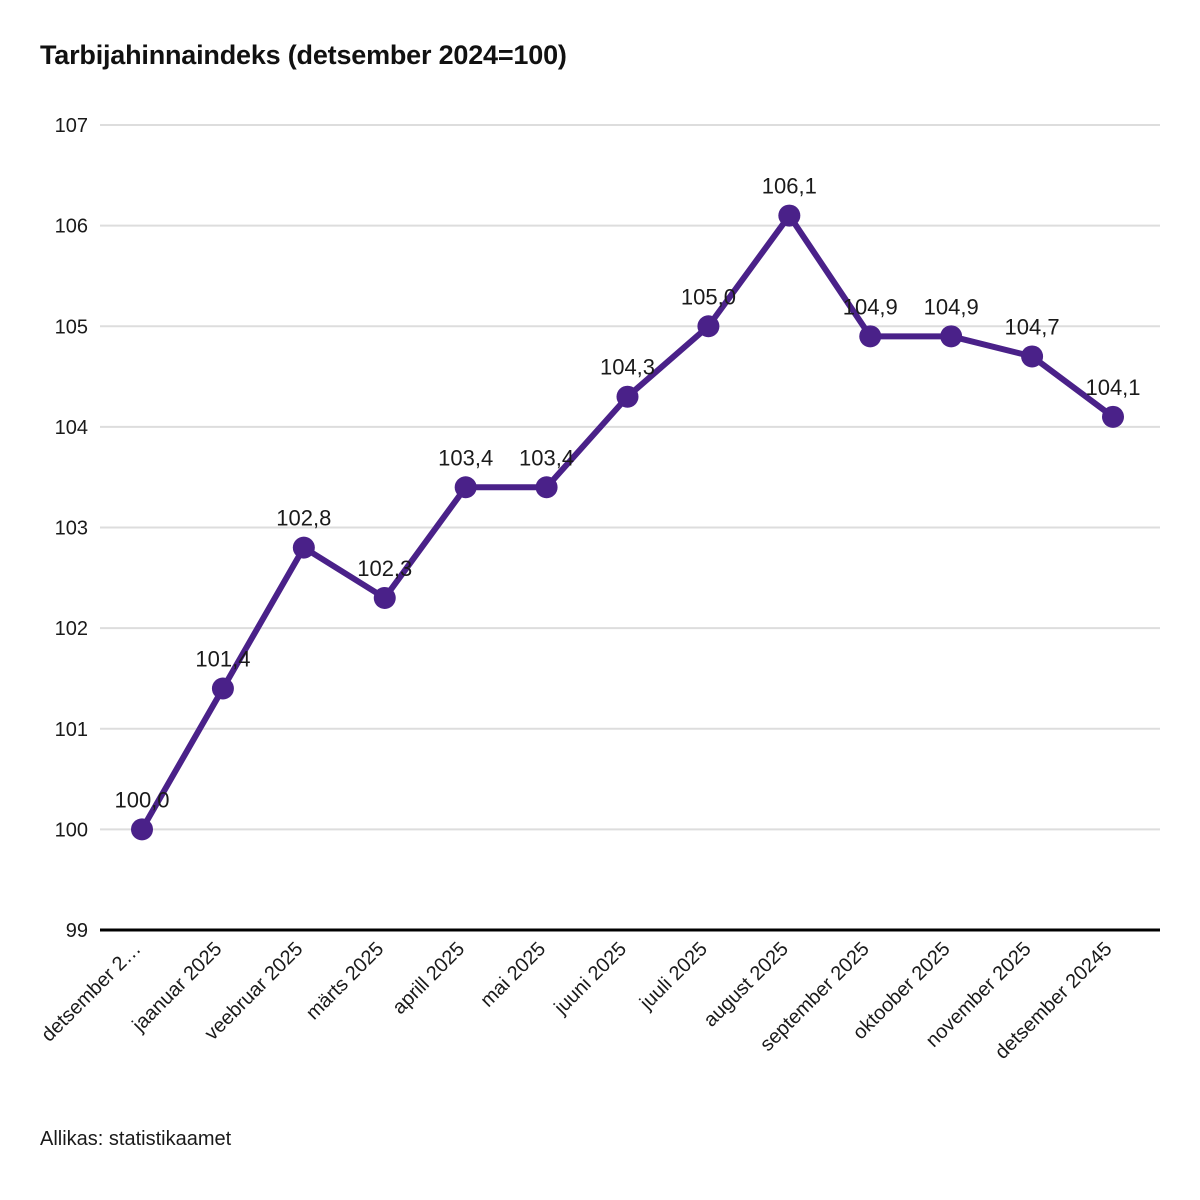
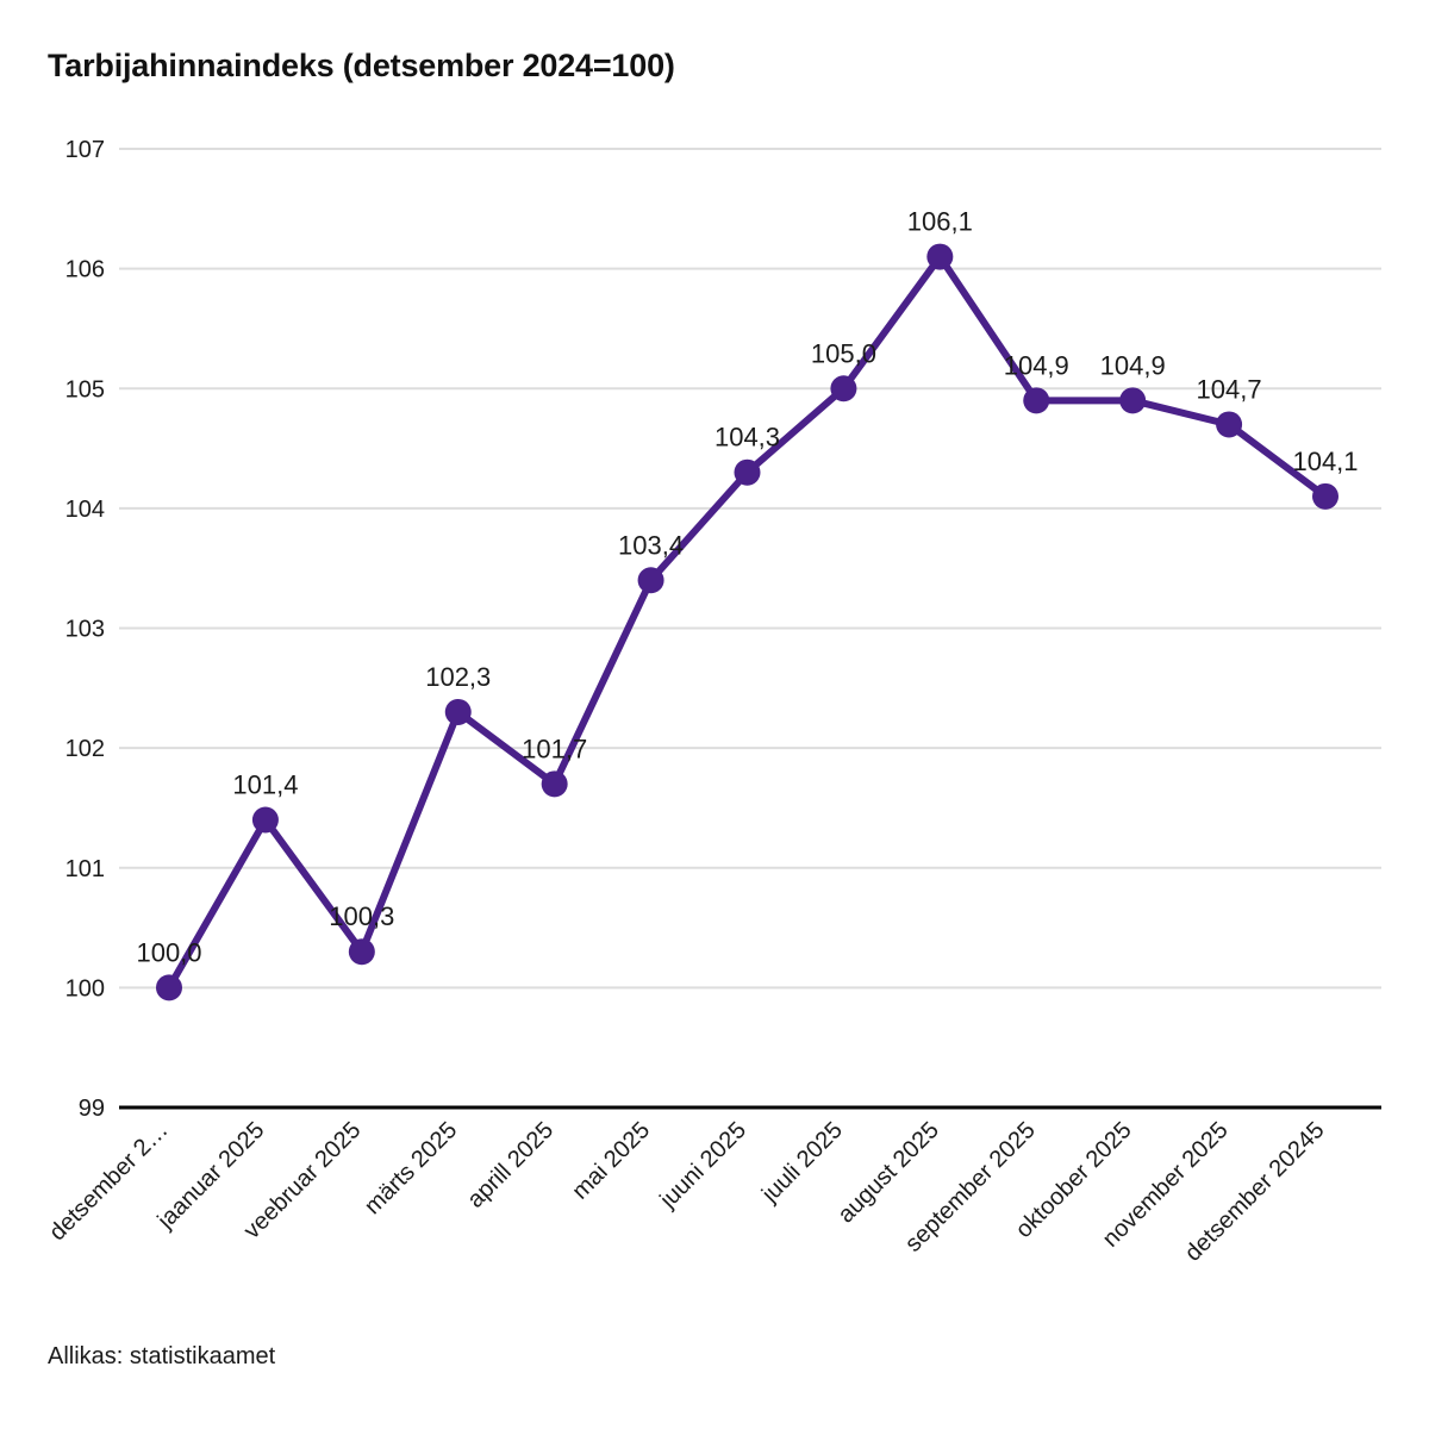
veebruar 2025: 102,8 -> 100,3
aprill 2025: 103,4 -> 101,7
